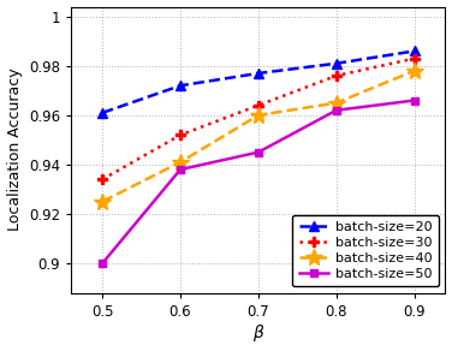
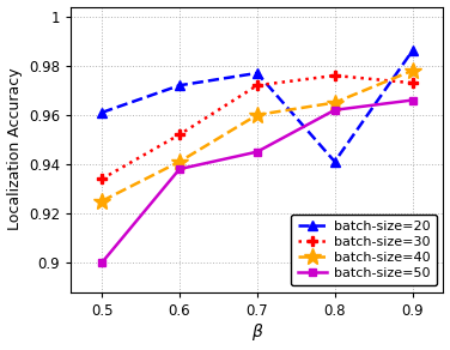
batch-size=30/0.7: 0.964 -> 0.972
batch-size=20/0.8: 0.981 -> 0.941
batch-size=30/0.9: 0.983 -> 0.973
